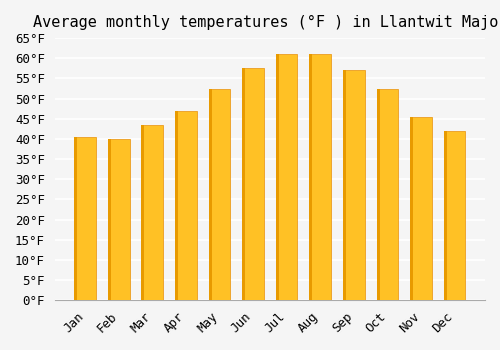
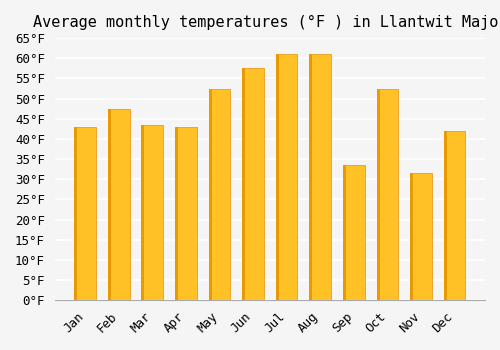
Jan: 40.5°F -> 43.0°F
Feb: 40.0°F -> 47.5°F
Apr: 47.0°F -> 43.0°F
Sep: 57.0°F -> 33.5°F
Nov: 45.5°F -> 31.5°F
